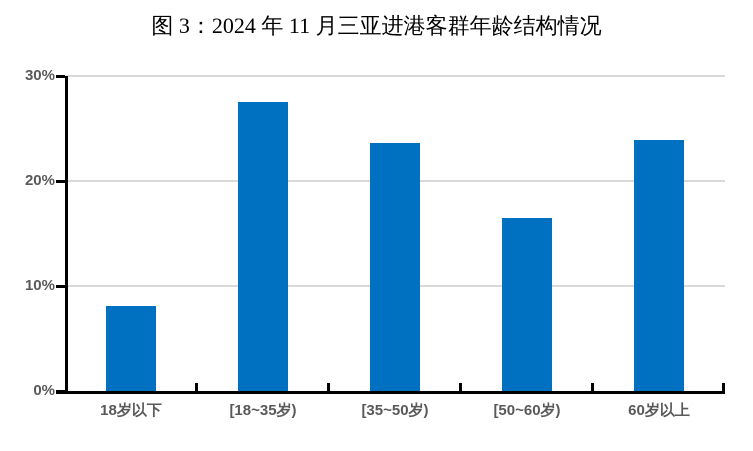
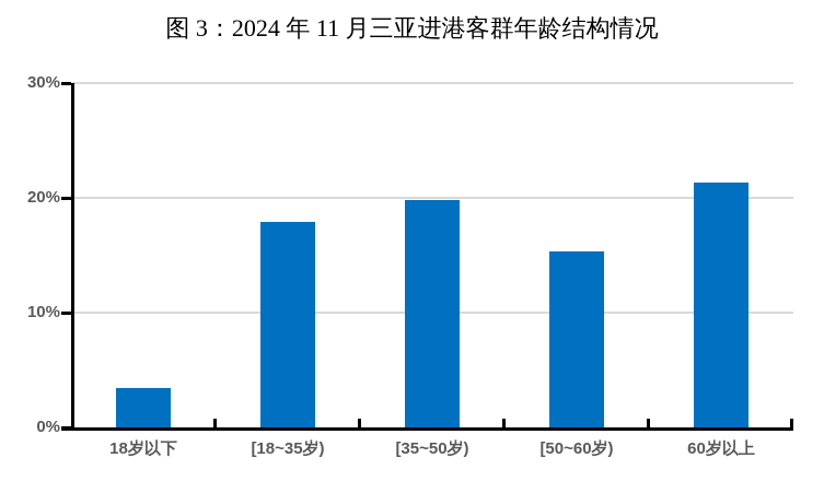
18岁以下: 8.1% -> 3.4%
[18~35岁): 27.5% -> 17.9%
[35~50岁): 23.6% -> 19.8%
[50~60岁): 16.5% -> 15.3%
60岁以上: 23.9% -> 21.3%
